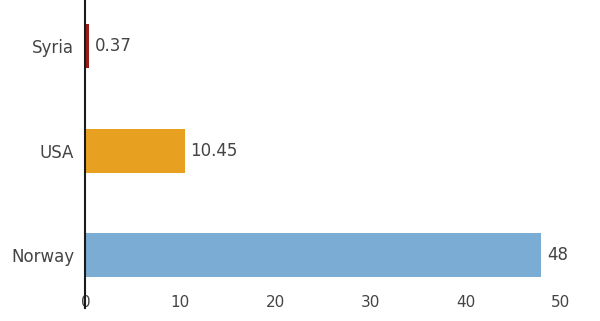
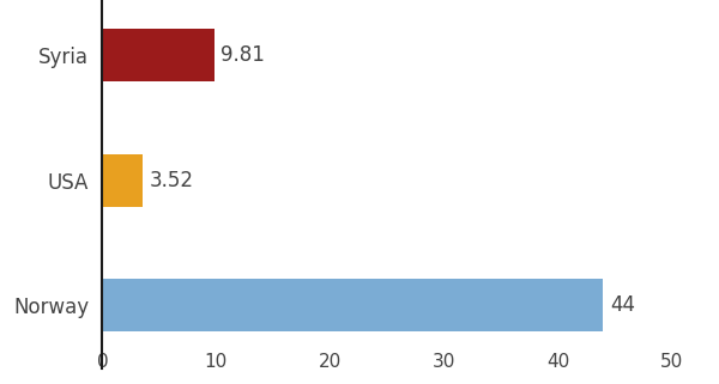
Syria: 0.37 -> 9.81
USA: 10.45 -> 3.52
Norway: 48 -> 44
